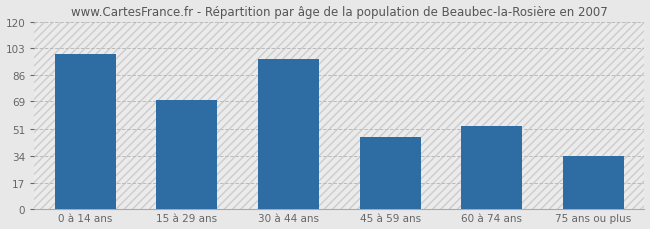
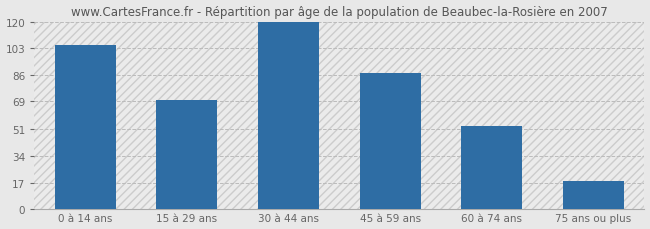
0 à 14 ans: 99 -> 105
30 à 44 ans: 96 -> 120
45 à 59 ans: 46 -> 87
75 ans ou plus: 34 -> 18
